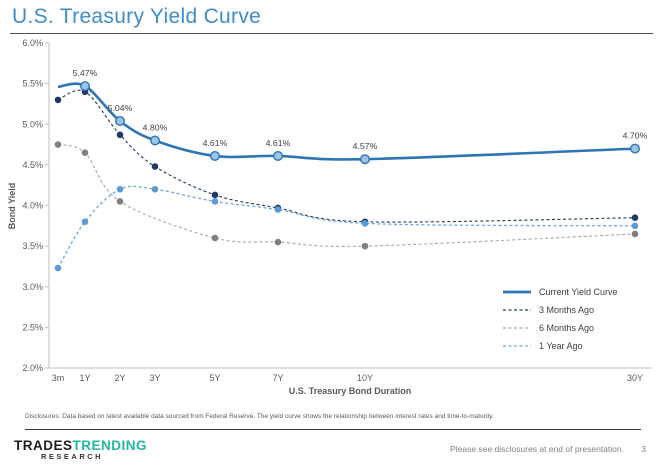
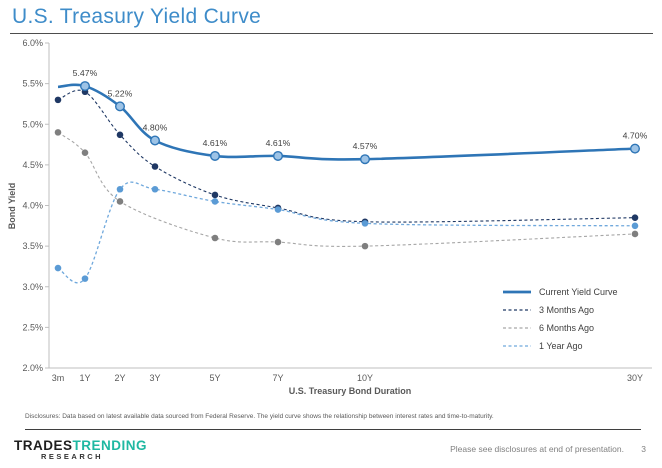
6 Months Ago/3m: 4.8% -> 4.9%
1 Year Ago/1Y: 3.8% -> 3.1%
Current Yield Curve/2Y: 5.04% -> 5.22%
